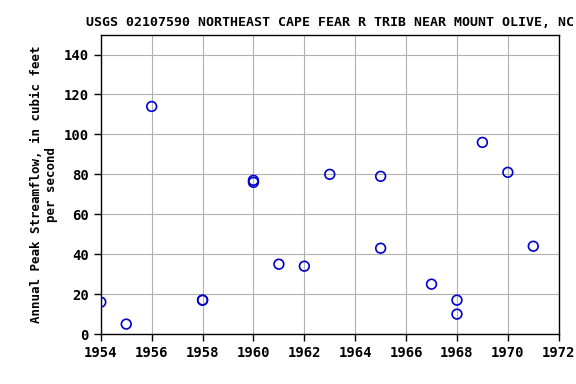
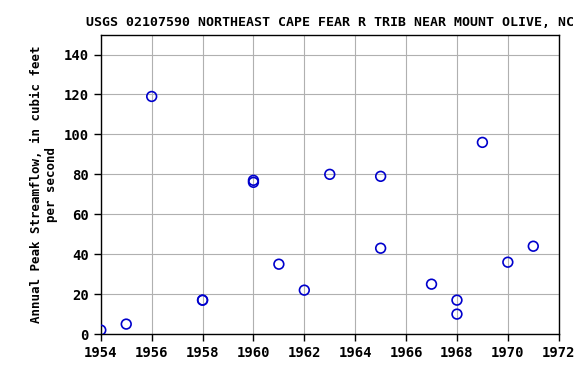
1954: 16 -> 2
1956: 114 -> 119
1962: 34 -> 22
1970: 81 -> 36
